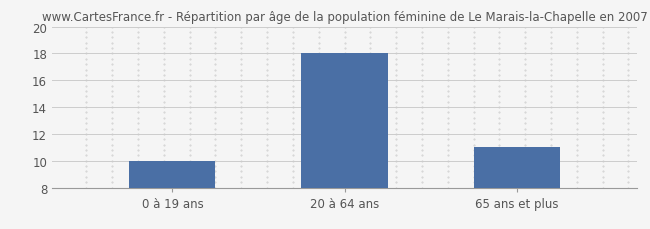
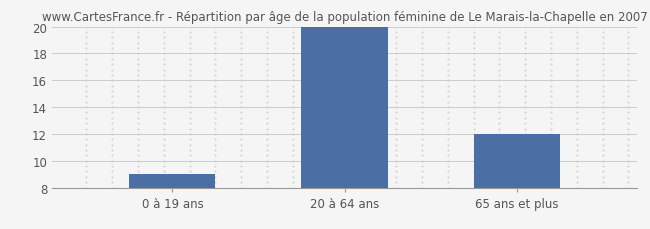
0 à 19 ans: 10 -> 9
20 à 64 ans: 18 -> 20
65 ans et plus: 11 -> 12
